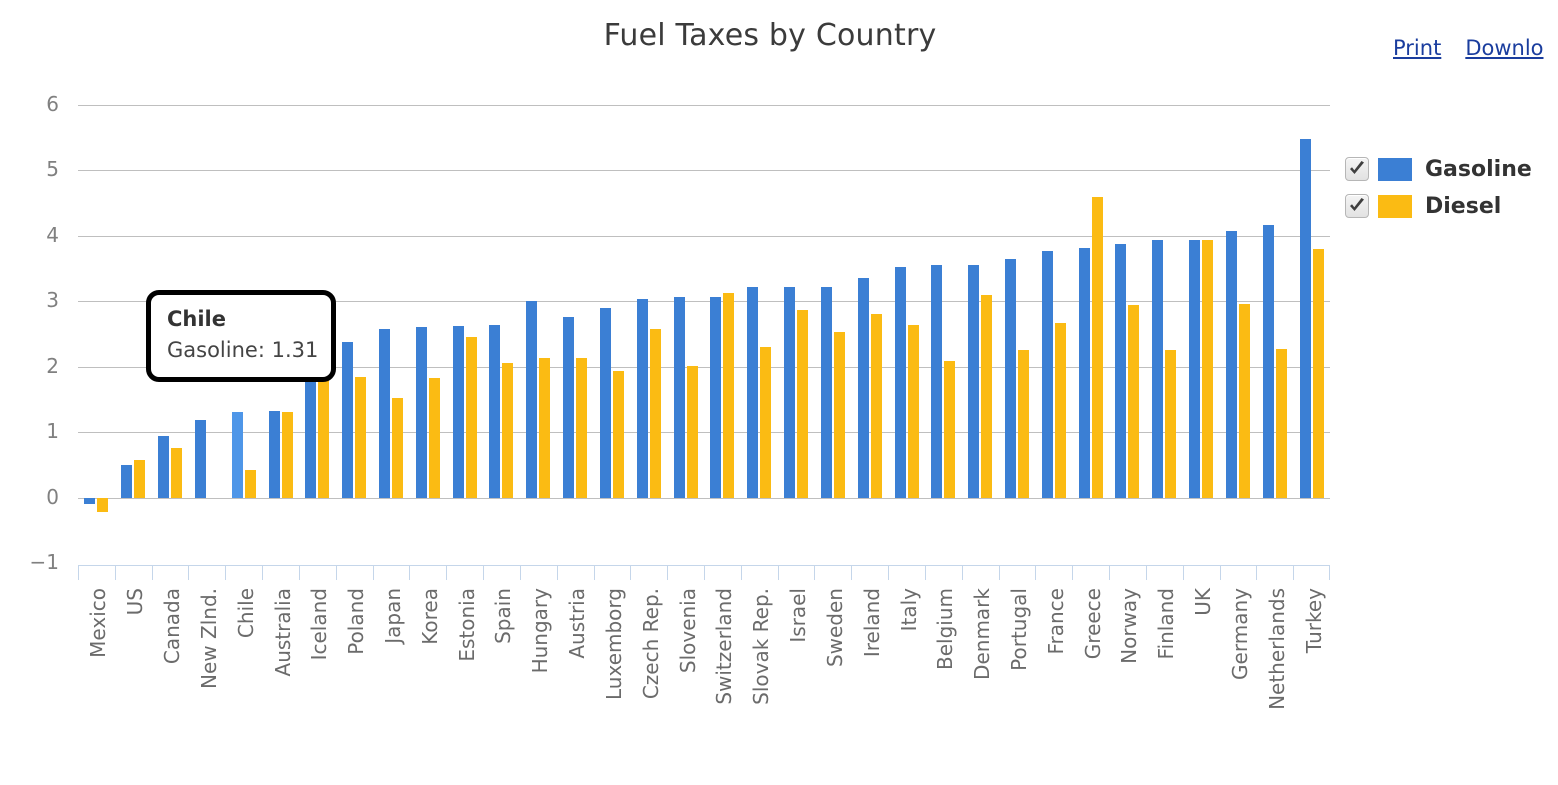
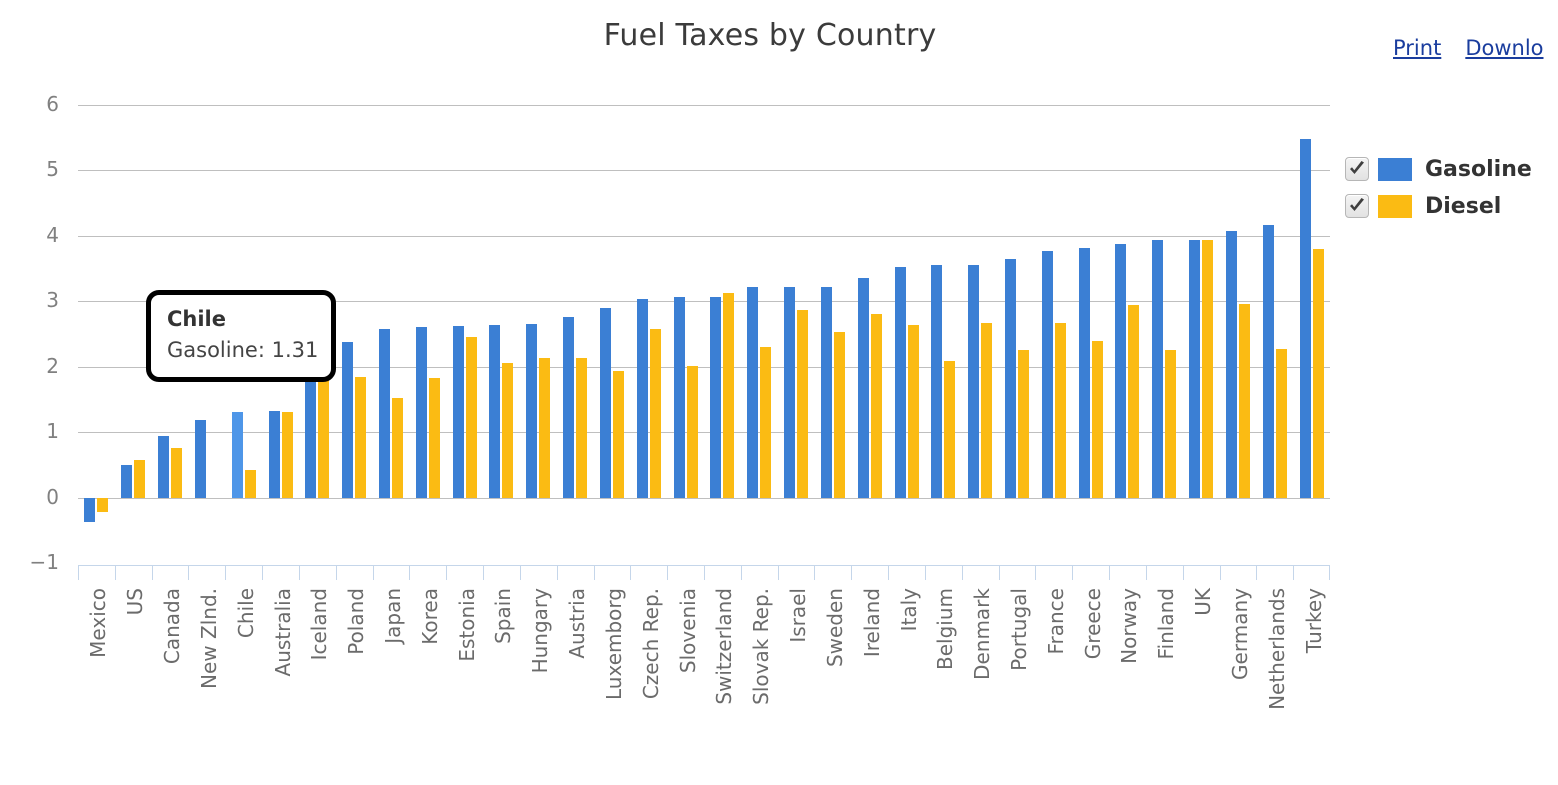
Gasoline/Mexico: -0.1 -> -0.4
Gasoline/Hungary: 3.0 -> 2.7
Diesel/Denmark: 3.1 -> 2.7
Diesel/Greece: 4.6 -> 2.4
